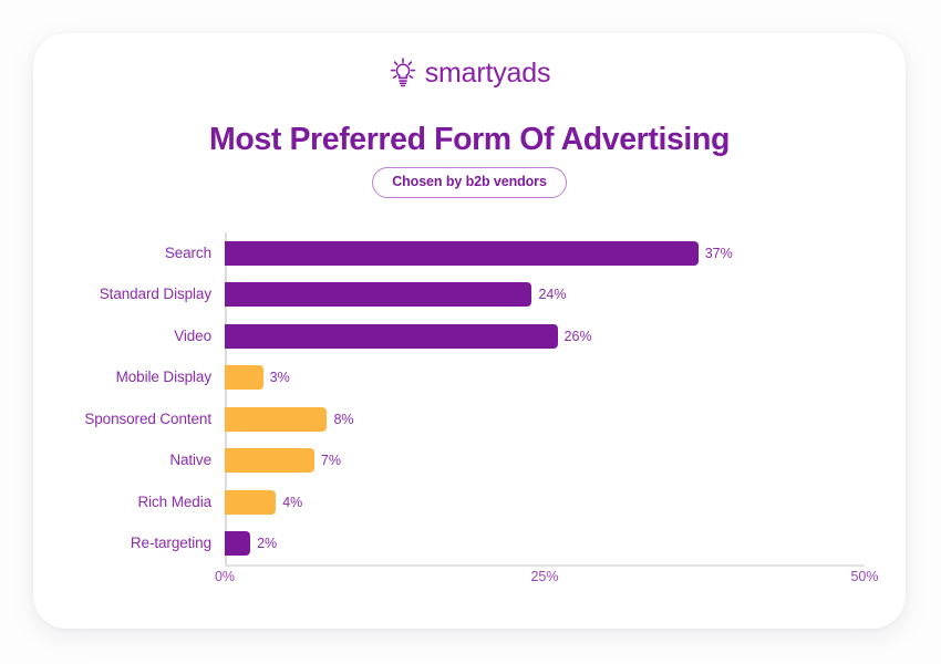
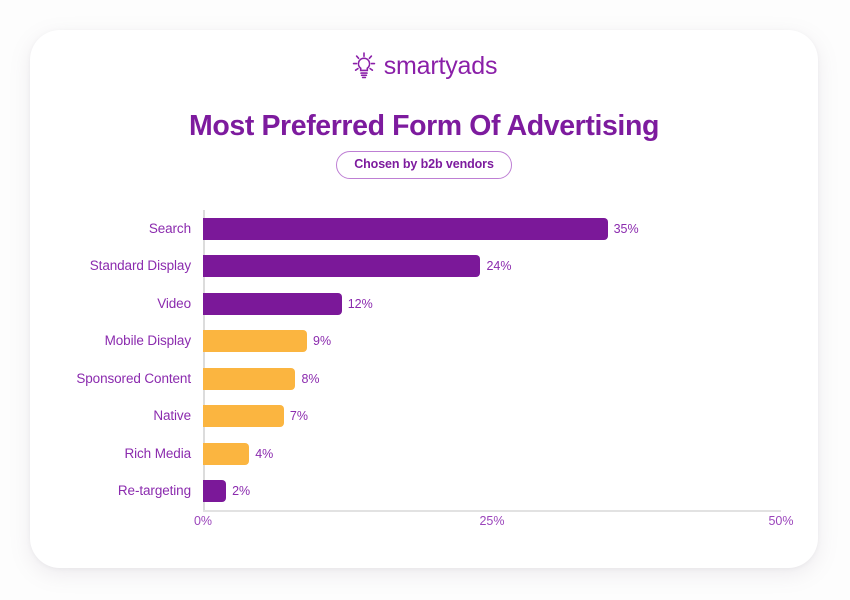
Search: 37% -> 35%
Video: 26% -> 12%
Mobile Display: 3% -> 9%
